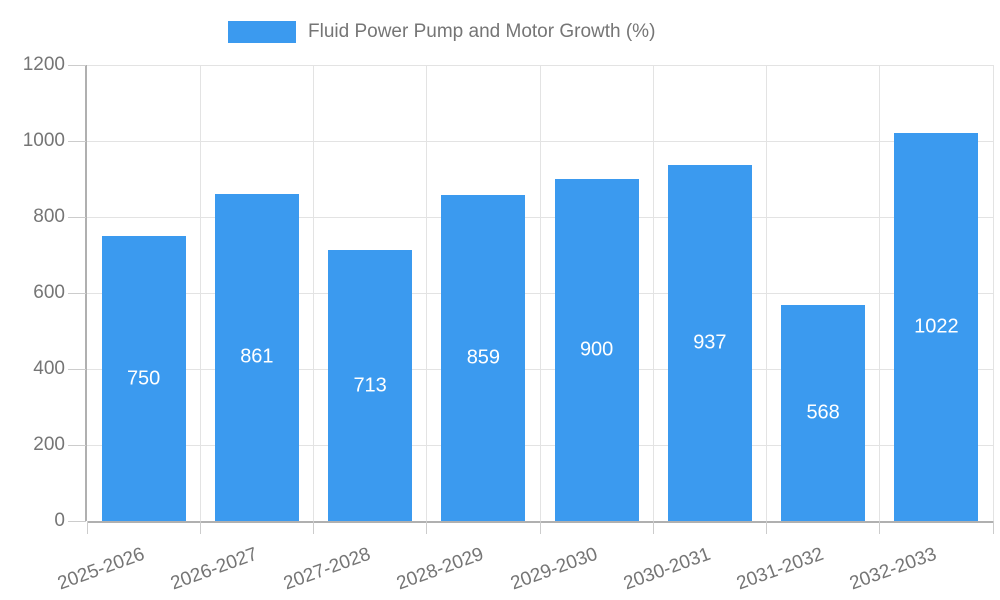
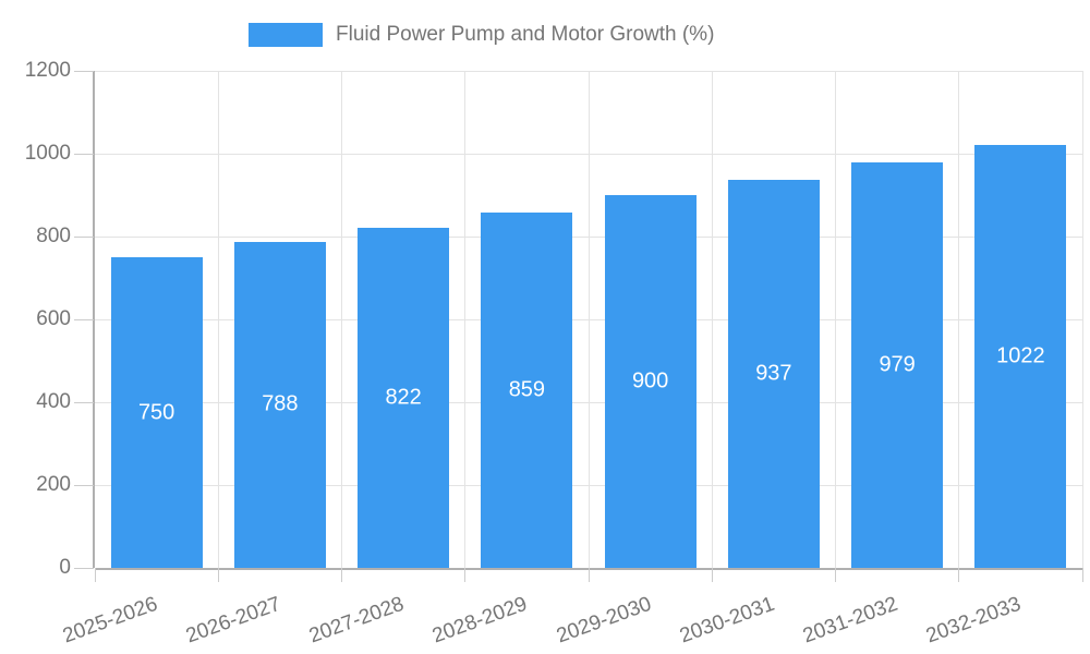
2026-2027: 861 -> 788
2027-2028: 713 -> 822
2031-2032: 568 -> 979
